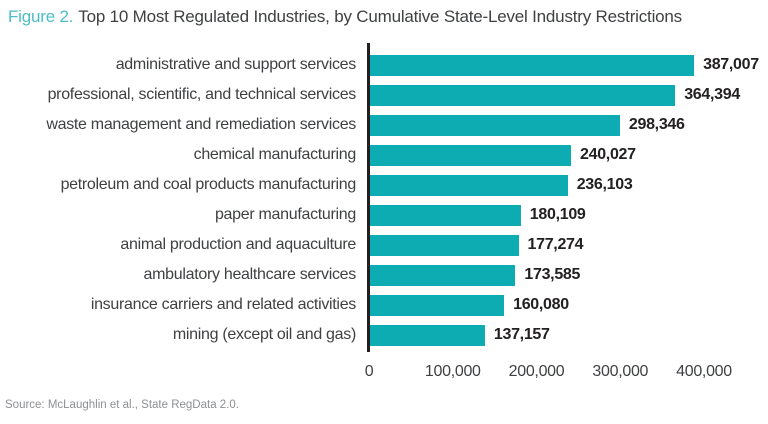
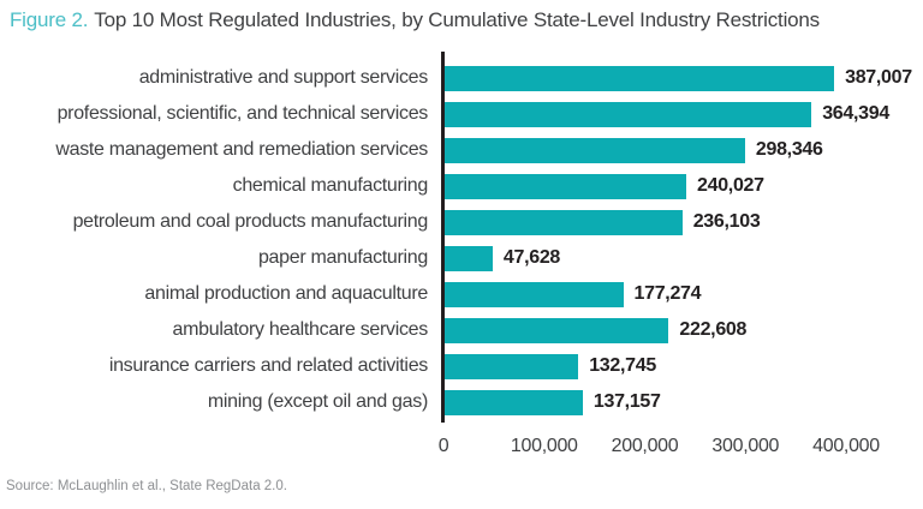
paper manufacturing: 180,109 -> 47,628
ambulatory healthcare services: 173,585 -> 222,608
insurance carriers and related activities: 160,080 -> 132,745
